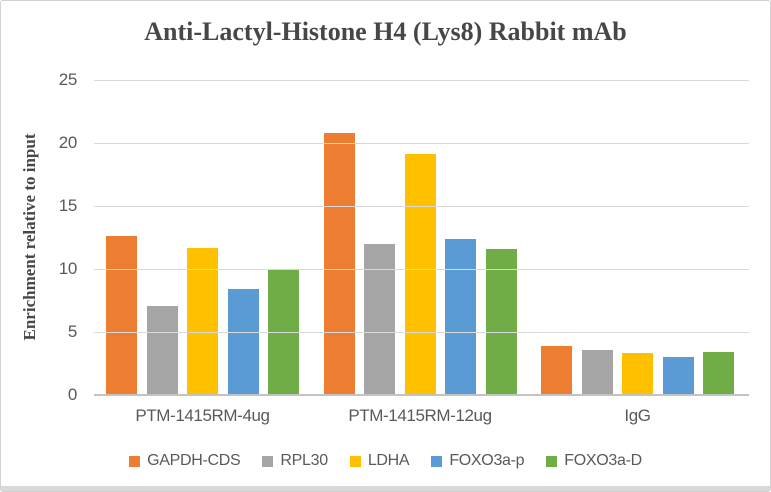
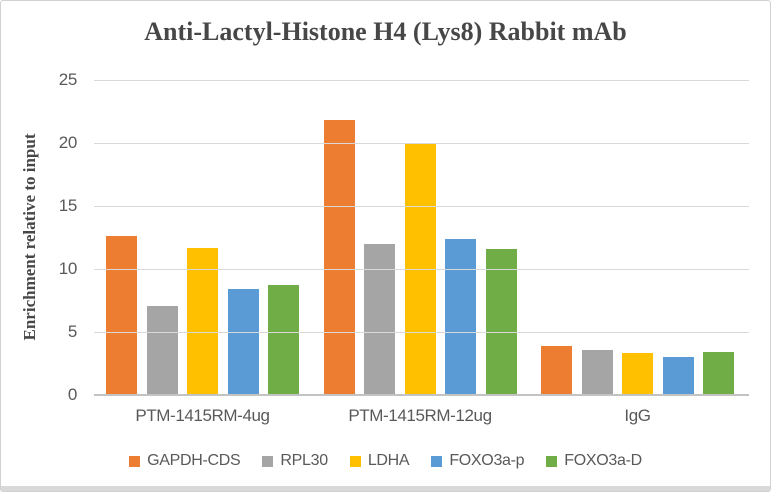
FOXO3a-D/PTM-1415RM-4ug: 9.9 -> 8.7
GAPDH-CDS/PTM-1415RM-12ug: 20.8 -> 21.8
LDHA/PTM-1415RM-12ug: 19.1 -> 20.0
